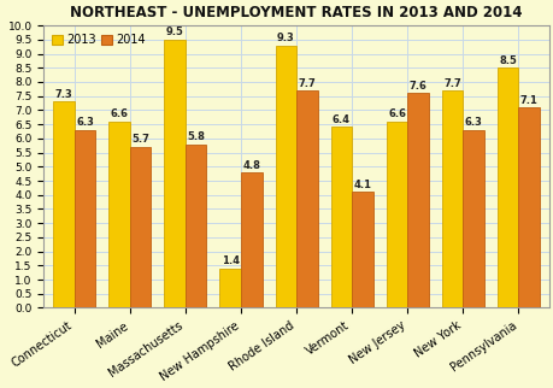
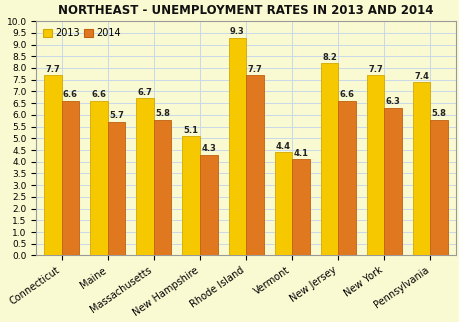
2013/Connecticut: 7.3 -> 7.7
2014/Connecticut: 6.3 -> 6.6
2013/Massachusetts: 9.5 -> 6.7
2013/New Hampshire: 1.4 -> 5.1
2014/New Hampshire: 4.8 -> 4.3
2013/Vermont: 6.4 -> 4.4
2013/New Jersey: 6.6 -> 8.2
2014/New Jersey: 7.6 -> 6.6
2013/Pennsylvania: 8.5 -> 7.4
2014/Pennsylvania: 7.1 -> 5.8
